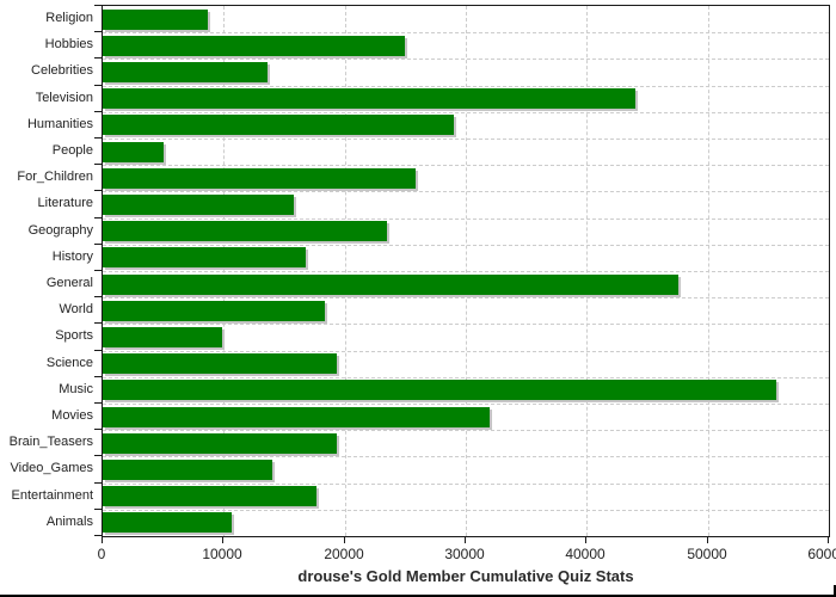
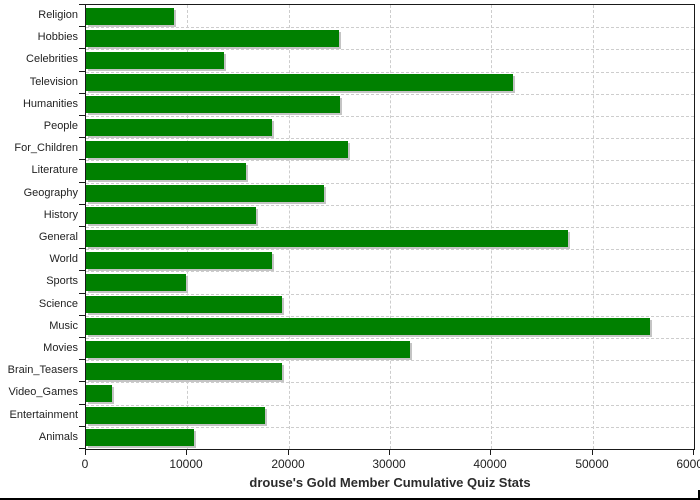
Television: 44000 -> 42000
Humanities: 29000 -> 25000
People: 5000 -> 18000
Video_Games: 14000 -> 3000
